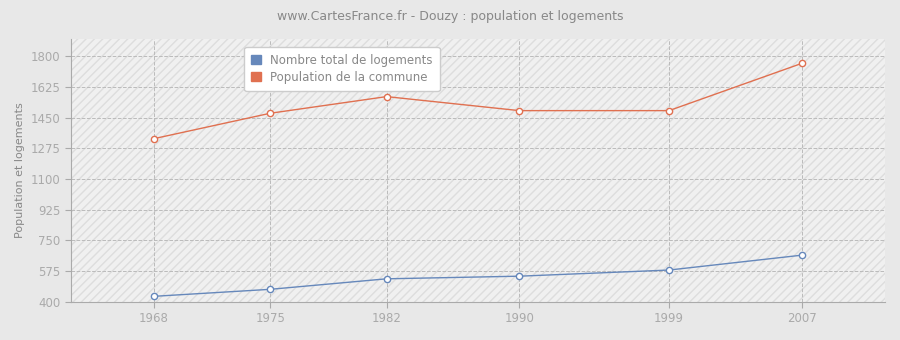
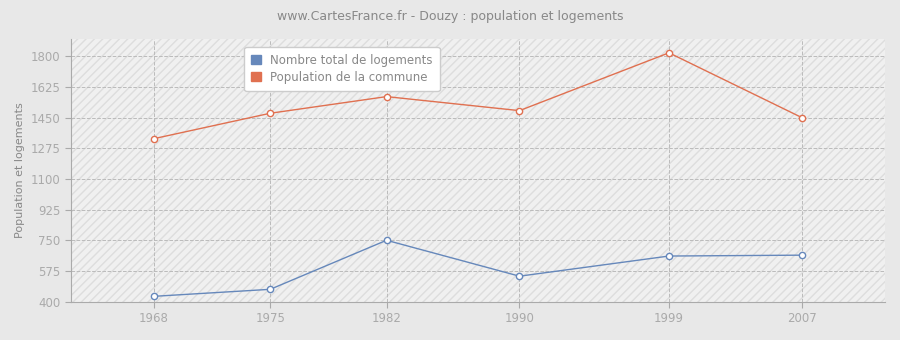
Nombre total de logements/1982: 530 -> 750
Nombre total de logements/1999: 580 -> 660
Population de la commune/1999: 1490 -> 1820
Population de la commune/2007: 1760 -> 1450
